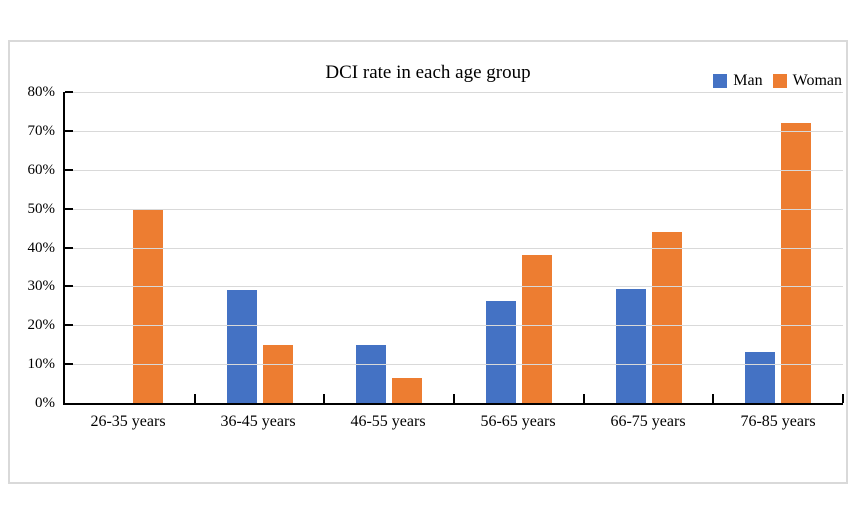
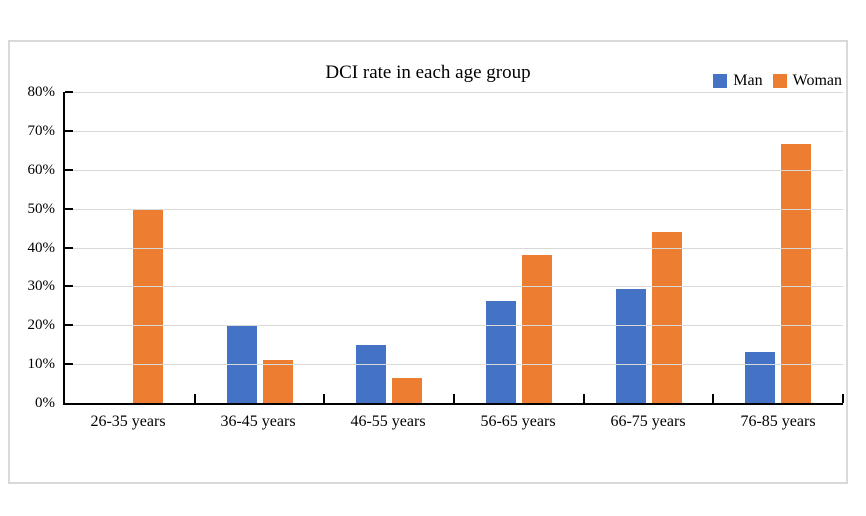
Man/36-45 years: 29% -> 20%
Woman/36-45 years: 15% -> 11%
Woman/76-85 years: 72% -> 67%
